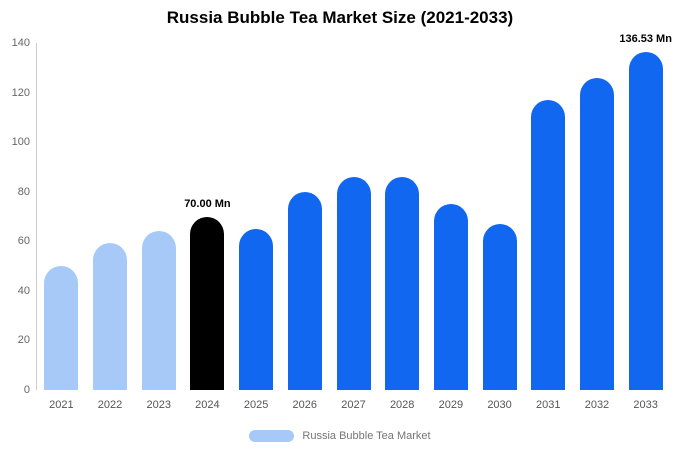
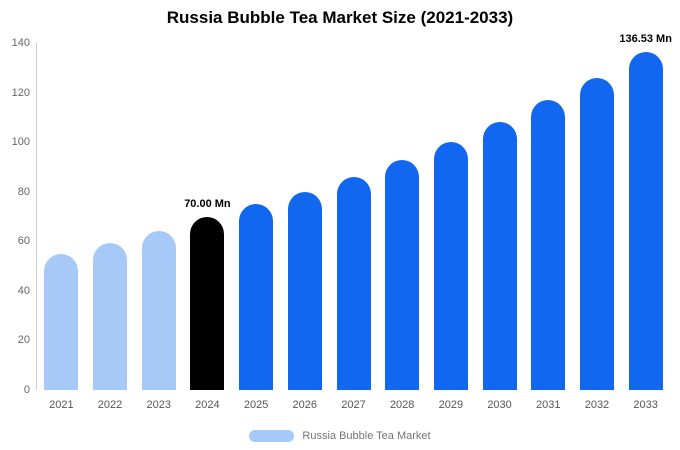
2021: 50 -> 55
2025: 65 -> 75
2028: 86 -> 93
2029: 75 -> 100
2030: 67 -> 108
